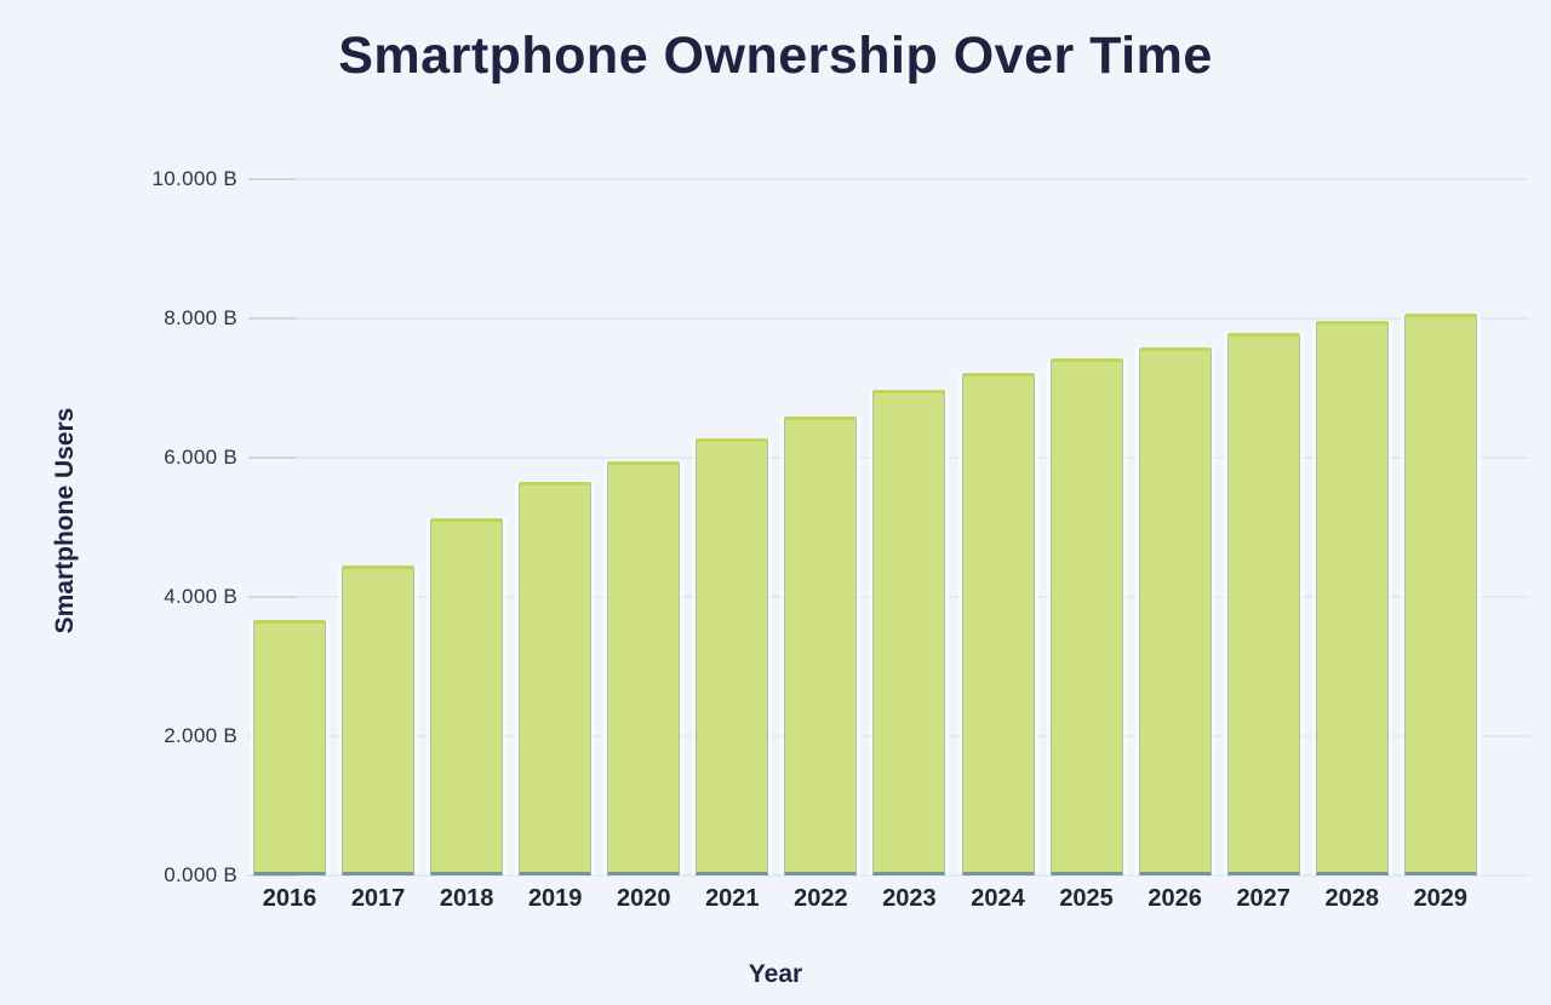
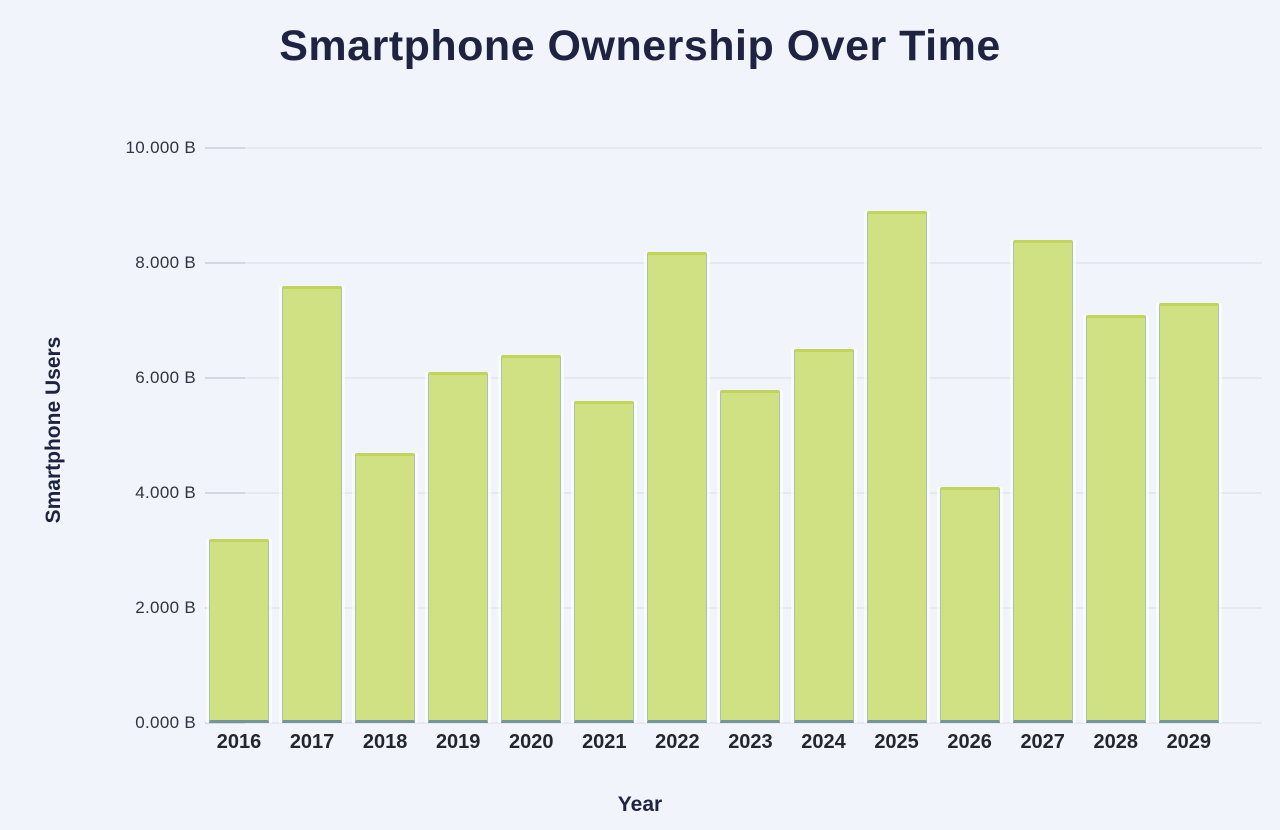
2016: 3.7B -> 3.2B
2017: 4.5B -> 7.6B
2018: 5.1B -> 4.7B
2019: 5.7B -> 6.1B
2020: 6.0B -> 6.4B
2021: 6.3B -> 5.6B
2022: 6.6B -> 8.2B
2023: 7.0B -> 5.8B
2024: 7.2B -> 6.5B
2025: 7.4B -> 8.9B
2026: 7.6B -> 4.1B
2027: 7.8B -> 8.4B
2028: 8.0B -> 7.1B
2029: 8.1B -> 7.3B
